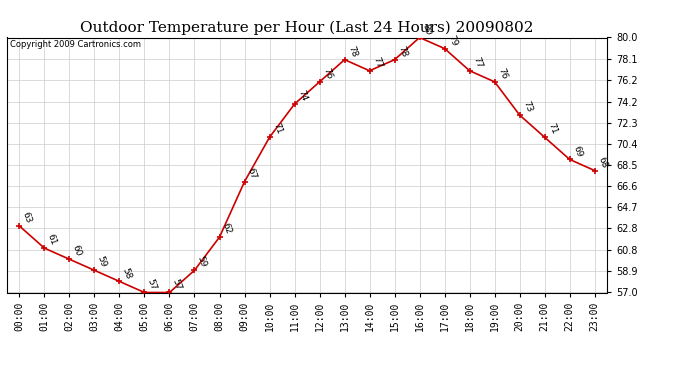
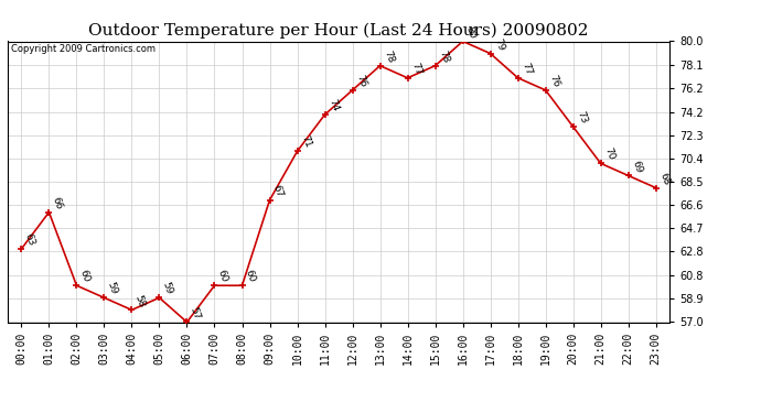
01:00: 61 -> 66
05:00: 57 -> 59
07:00: 59 -> 60
08:00: 62 -> 60
21:00: 71 -> 70
